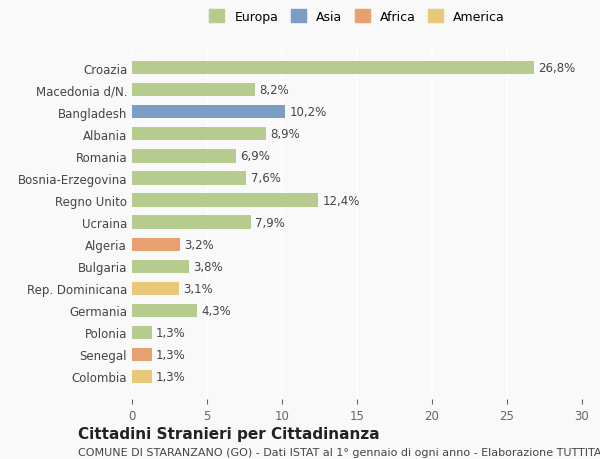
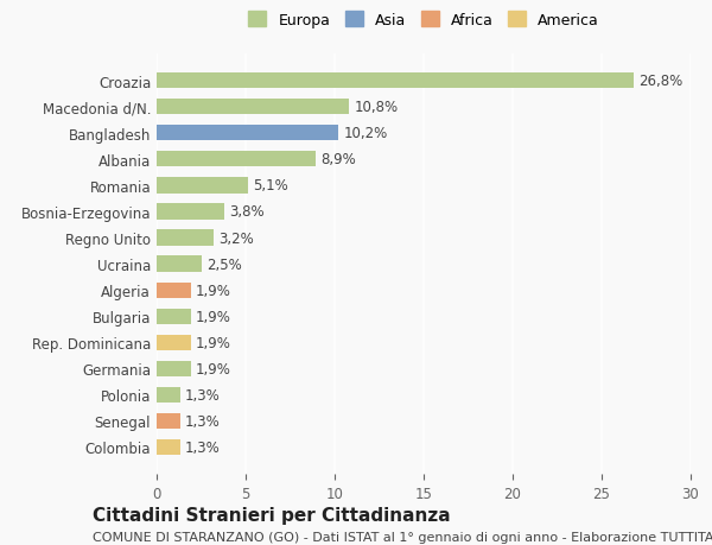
Macedonia d/N.: 8,2% -> 10,8%
Romania: 6,9% -> 5,1%
Bosnia-Erzegovina: 7,6% -> 3,8%
Regno Unito: 12,4% -> 3,2%
Ucraina: 7,9% -> 2,5%
Algeria: 3,2% -> 1,9%
Bulgaria: 3,8% -> 1,9%
Rep. Dominicana: 3,1% -> 1,9%
Germania: 4,3% -> 1,9%
